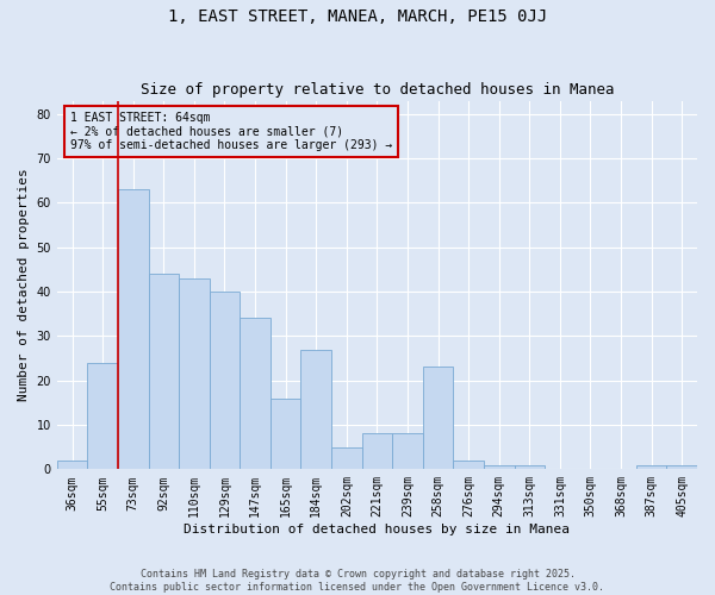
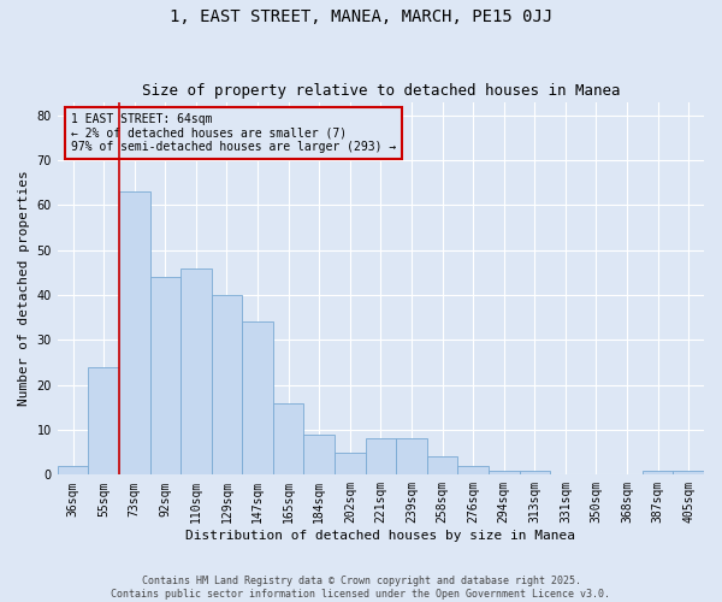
110sqm: 43 -> 46
184sqm: 27 -> 9
258sqm: 23 -> 4
